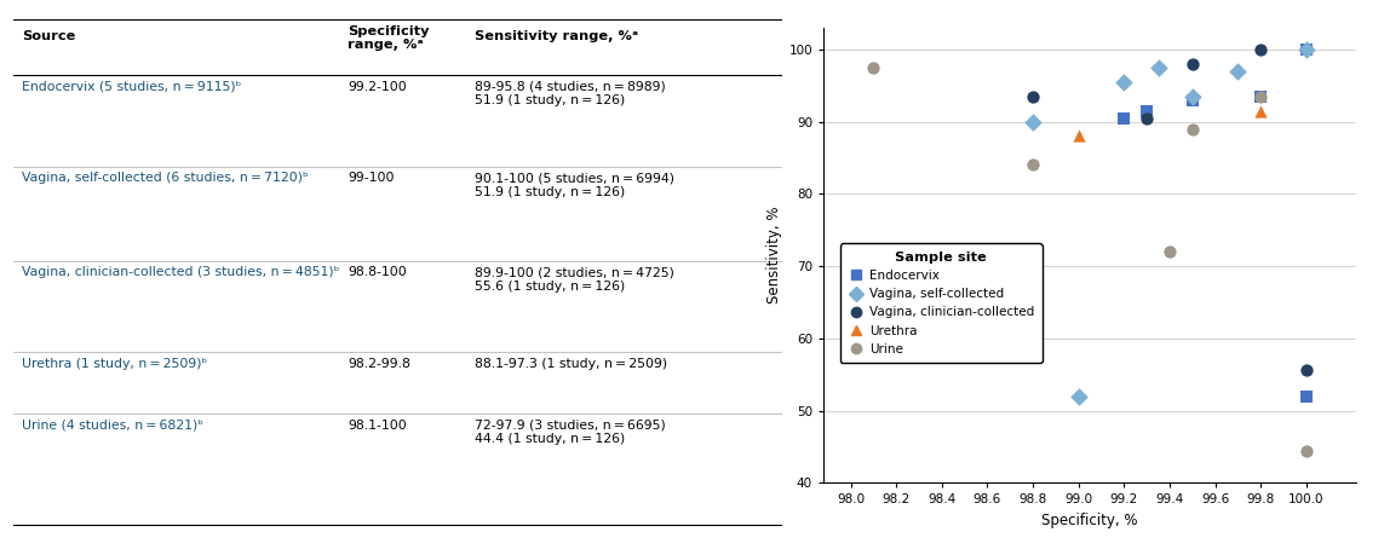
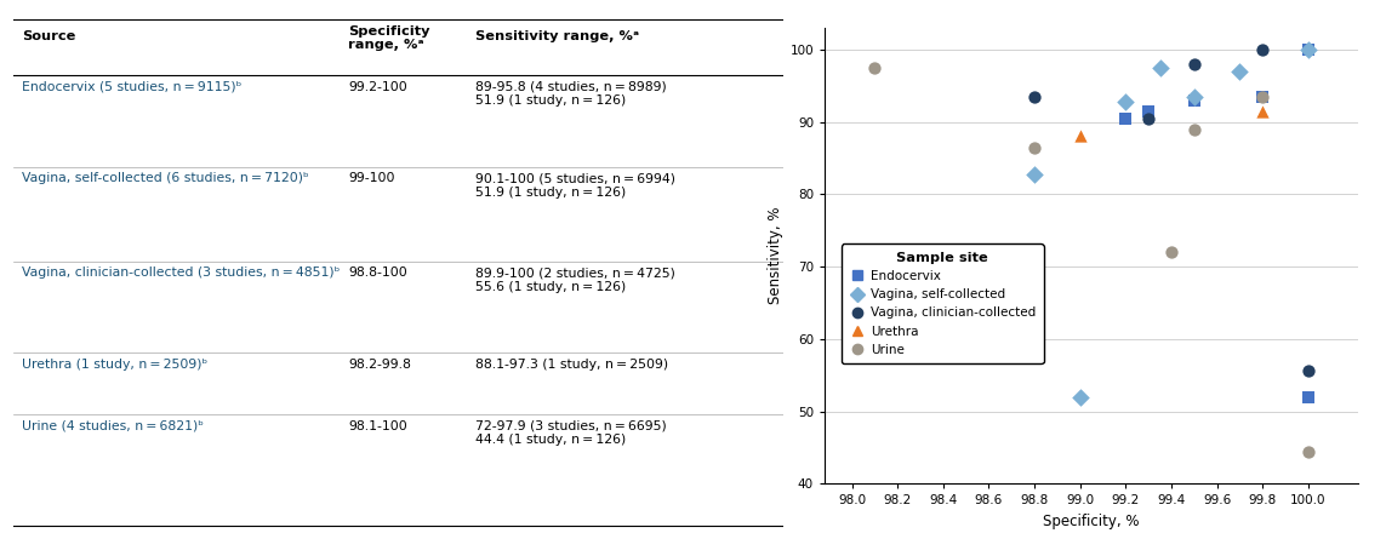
Vagina, self-collected/98.8: 90.0 -> 82.8
Urine/98.8: 84.0 -> 86.4
Vagina, self-collected/99.2: 95.5 -> 92.8
